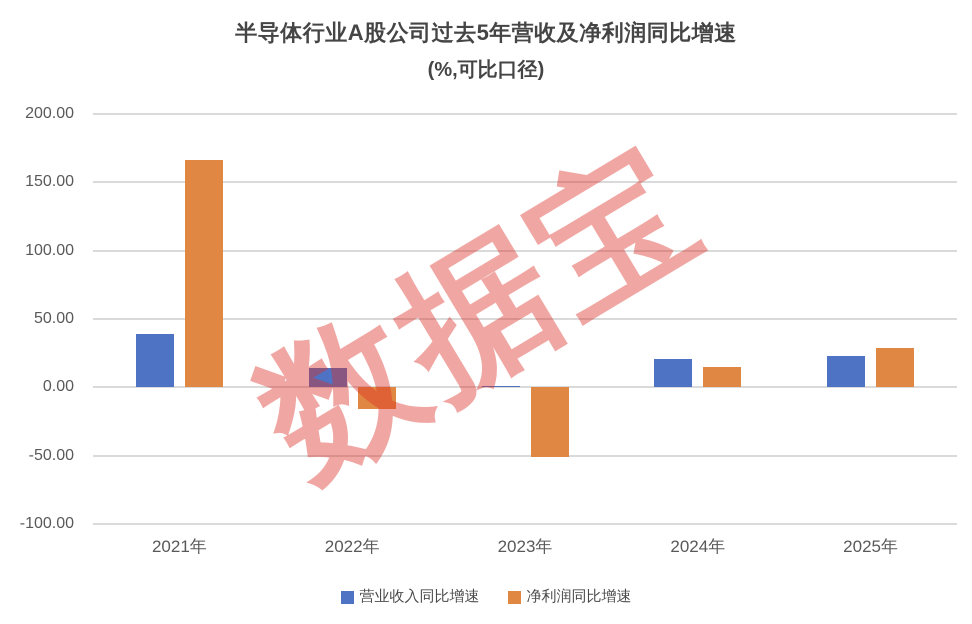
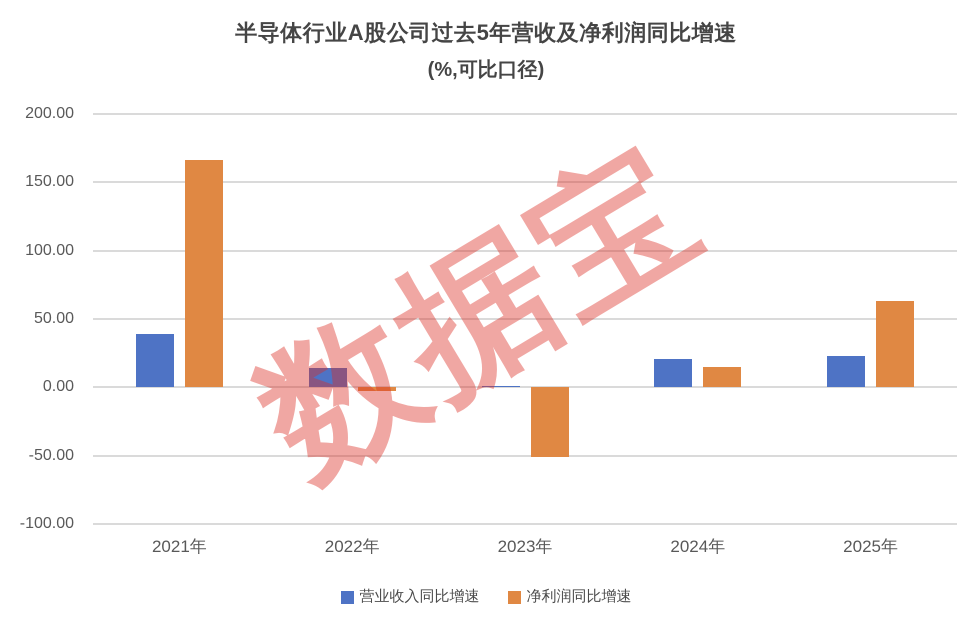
净利润同比增速/2022年: -16 -> -3
净利润同比增速/2025年: 29 -> 63
